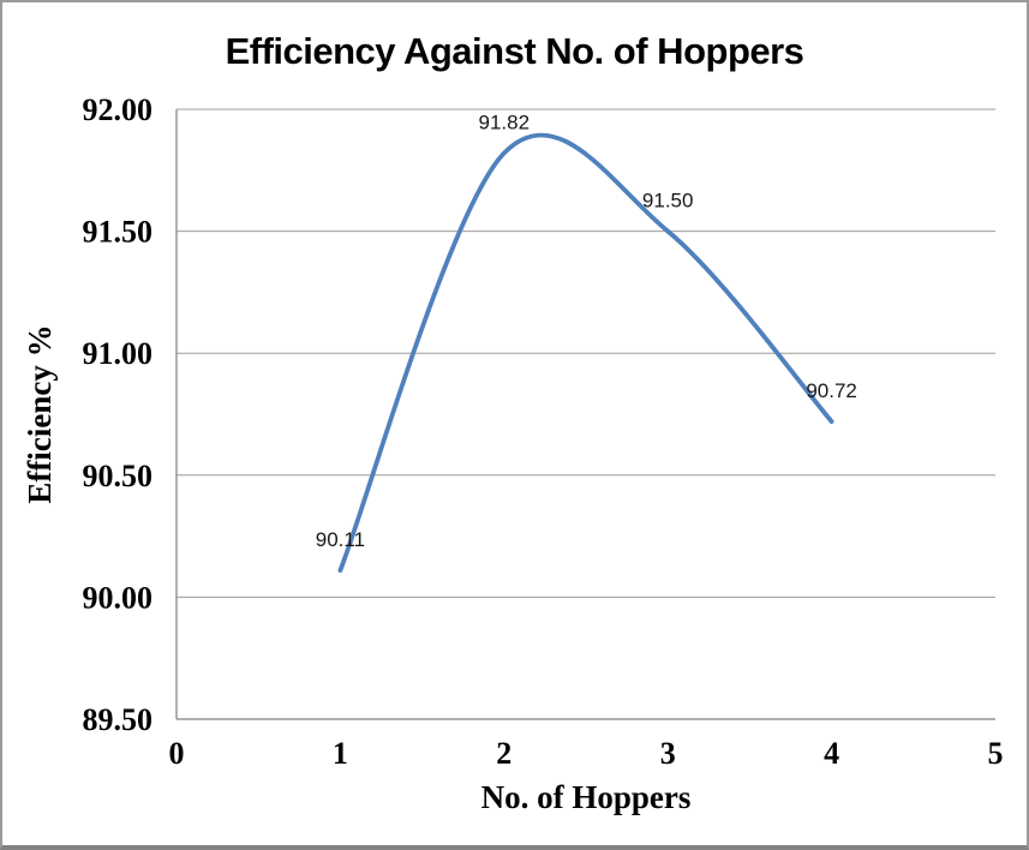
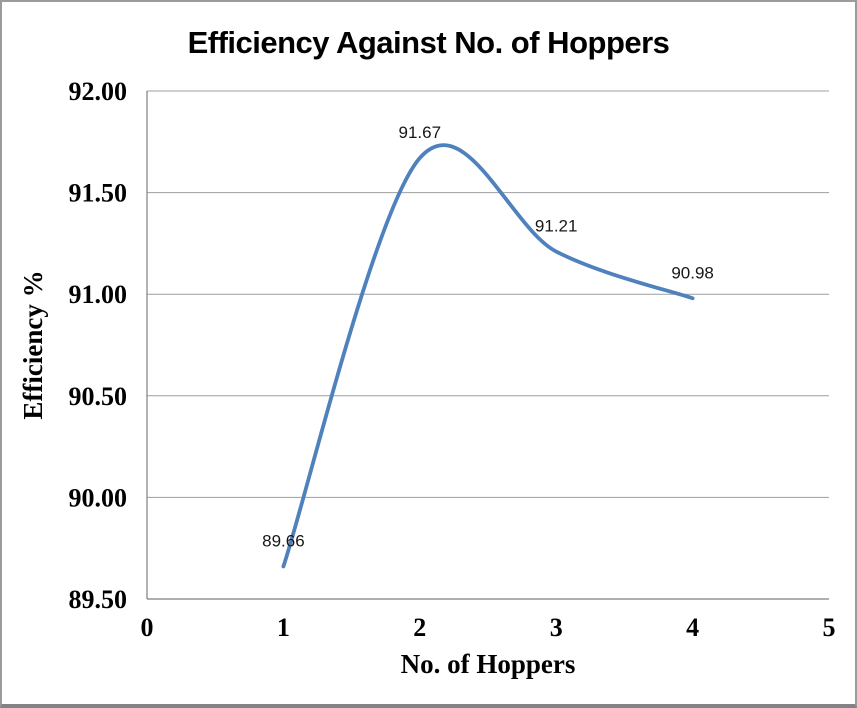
1: 90.11 -> 89.66
2: 91.82 -> 91.67
3: 91.50 -> 91.21
4: 90.72 -> 90.98
